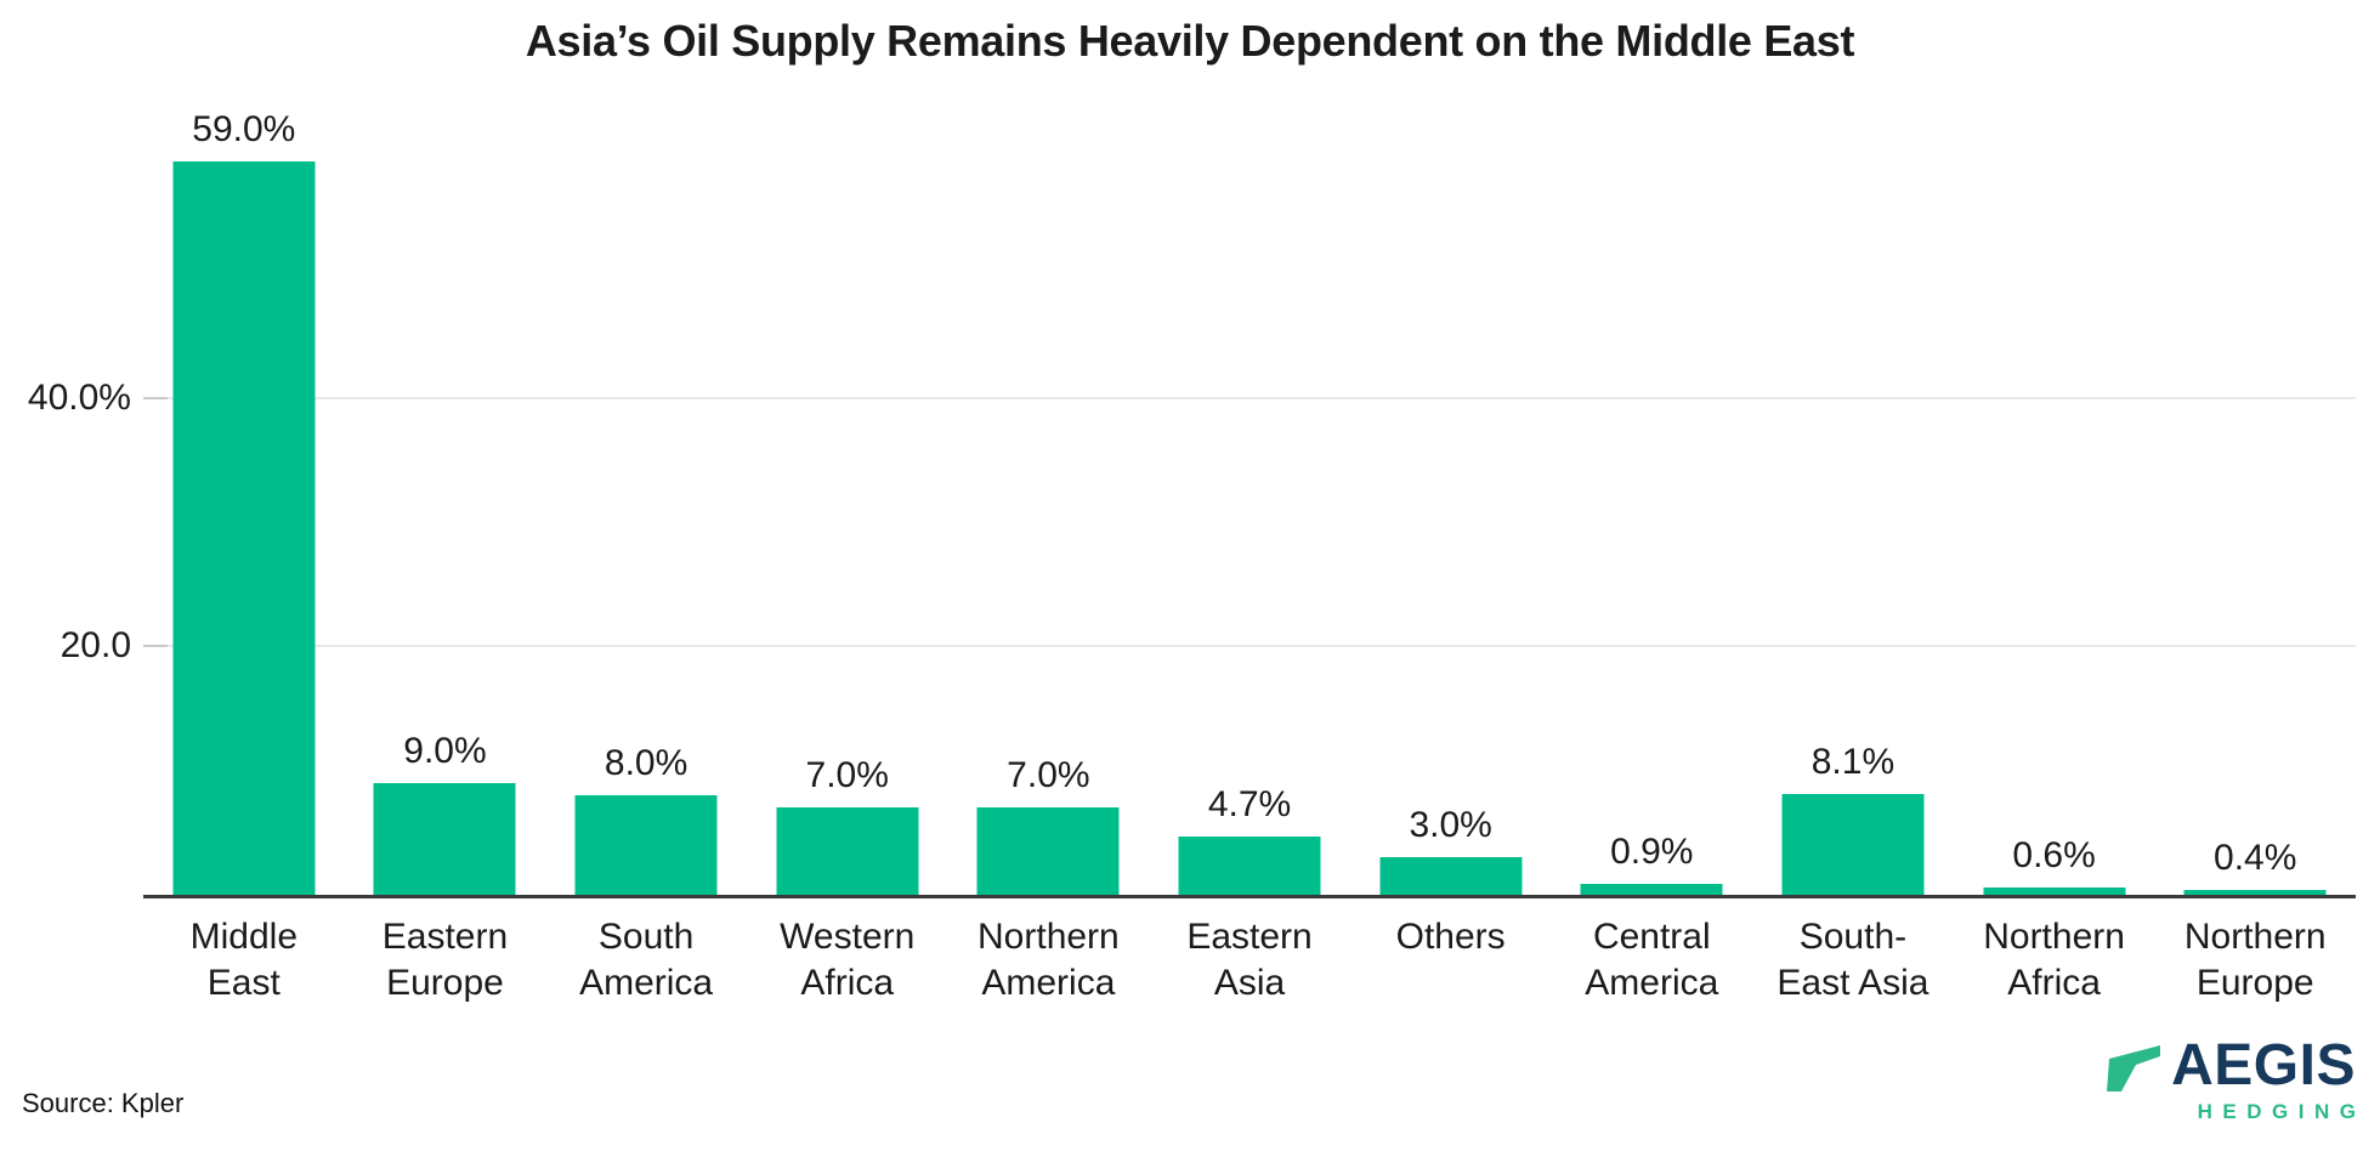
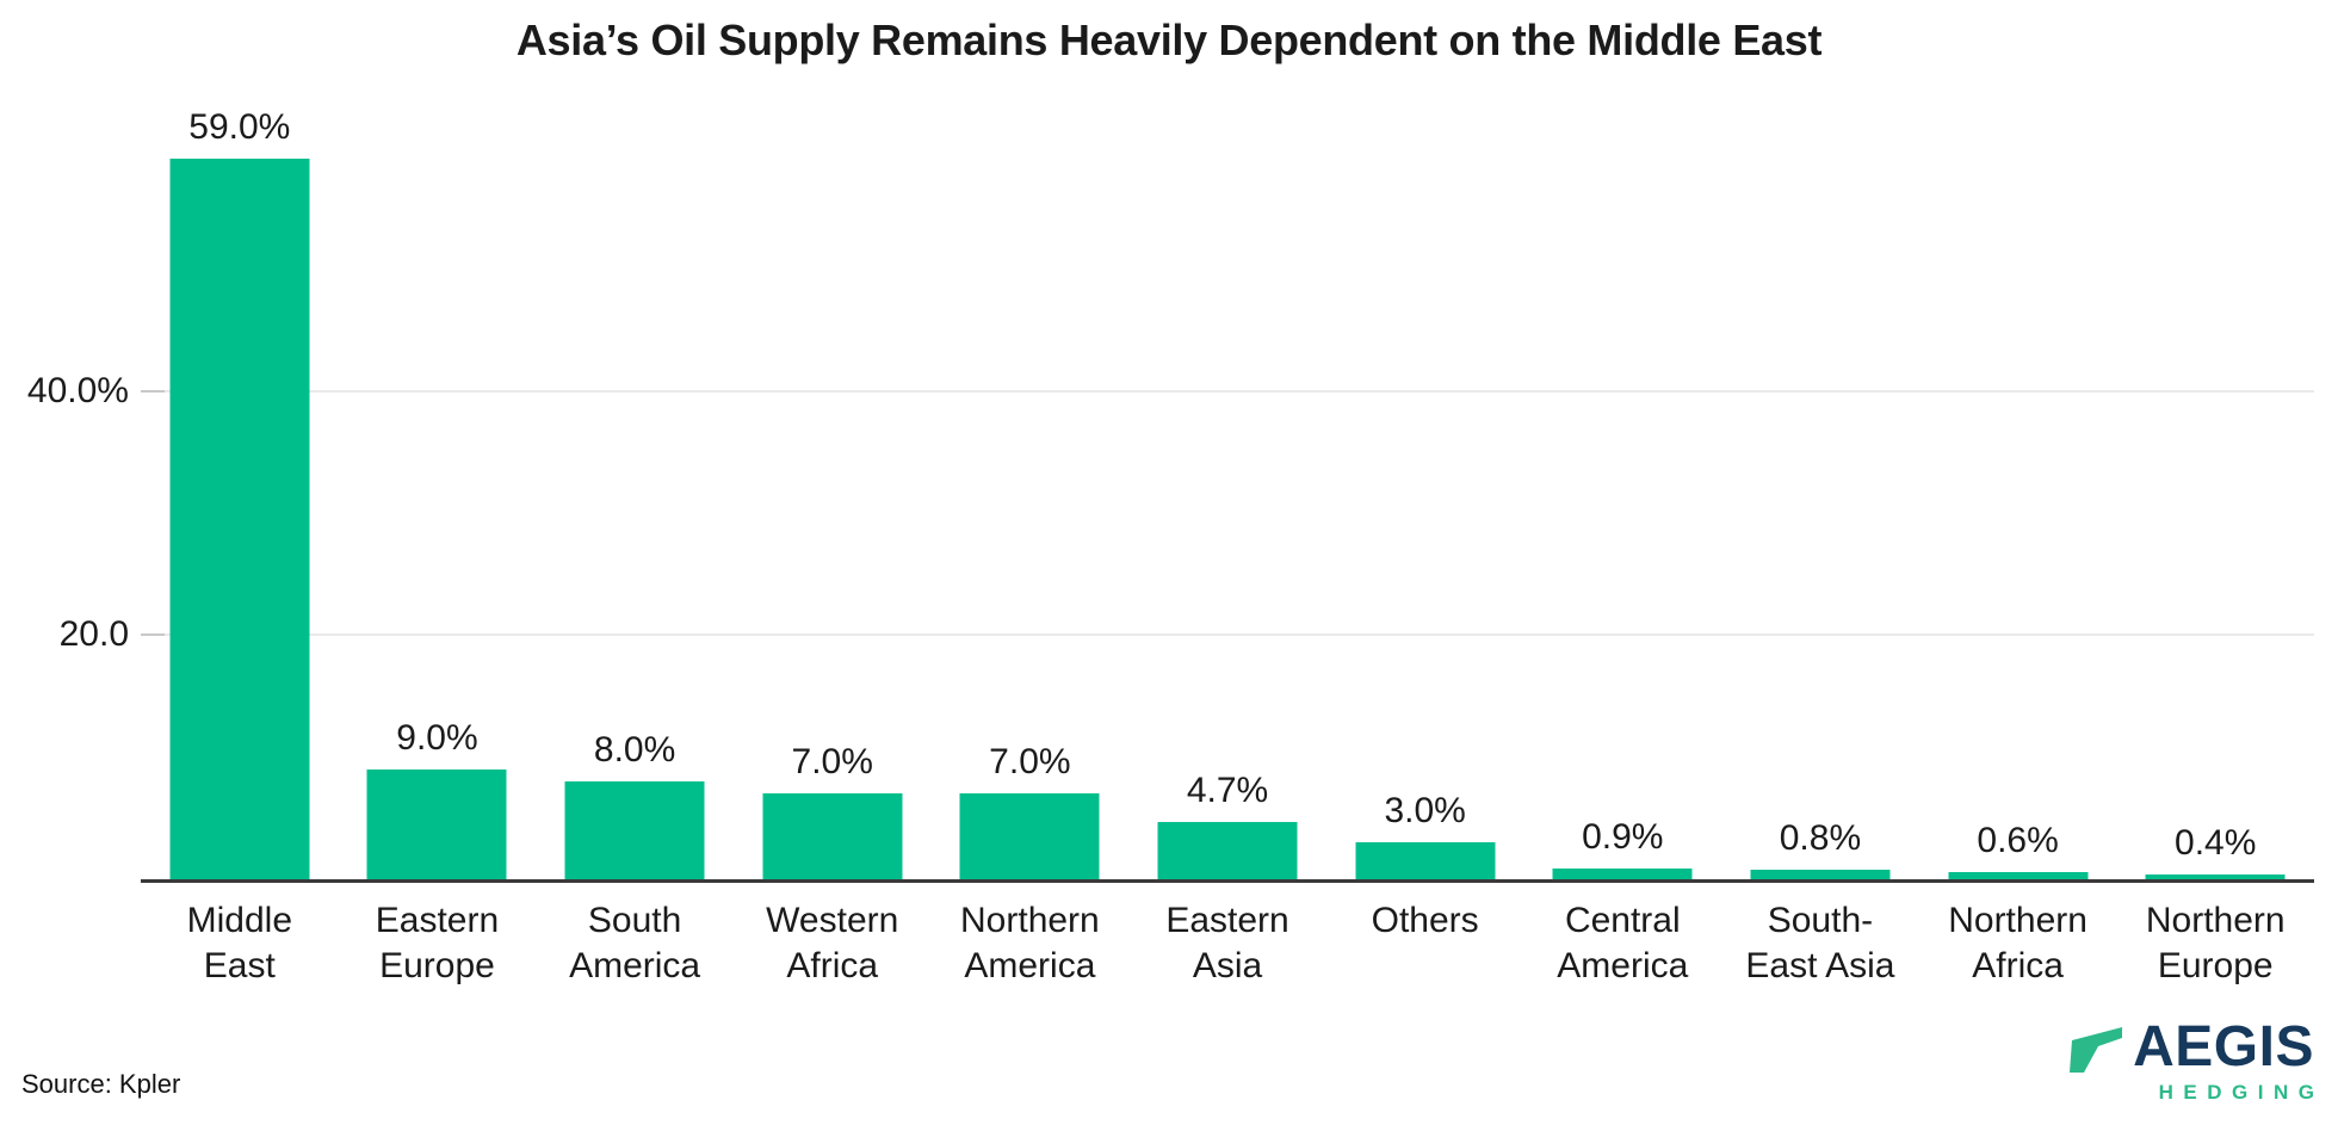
South- East Asia: 8.1% -> 0.8%
